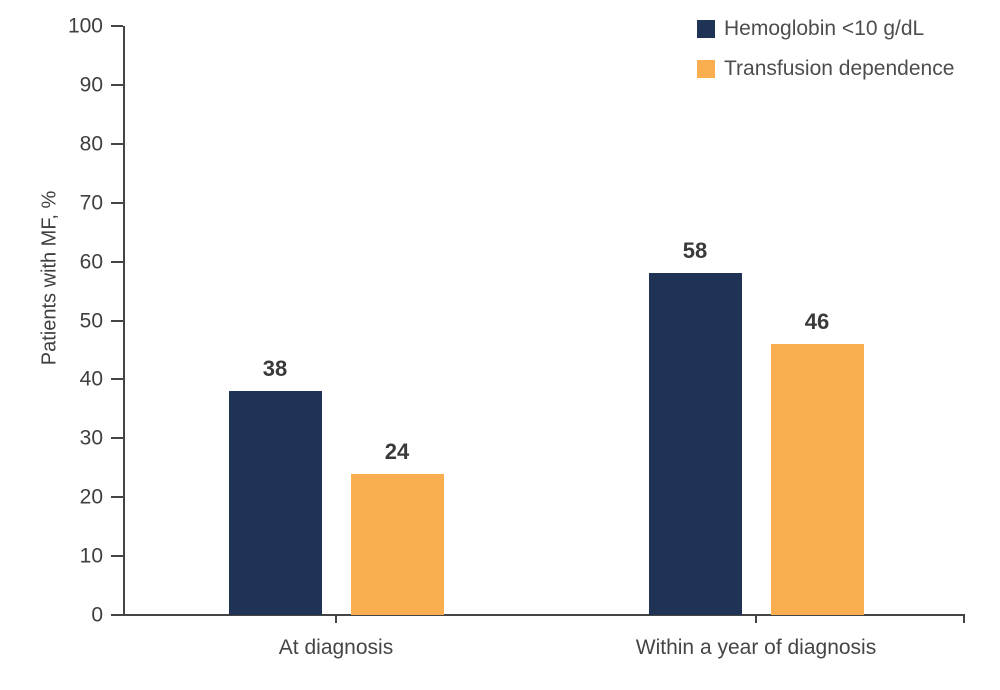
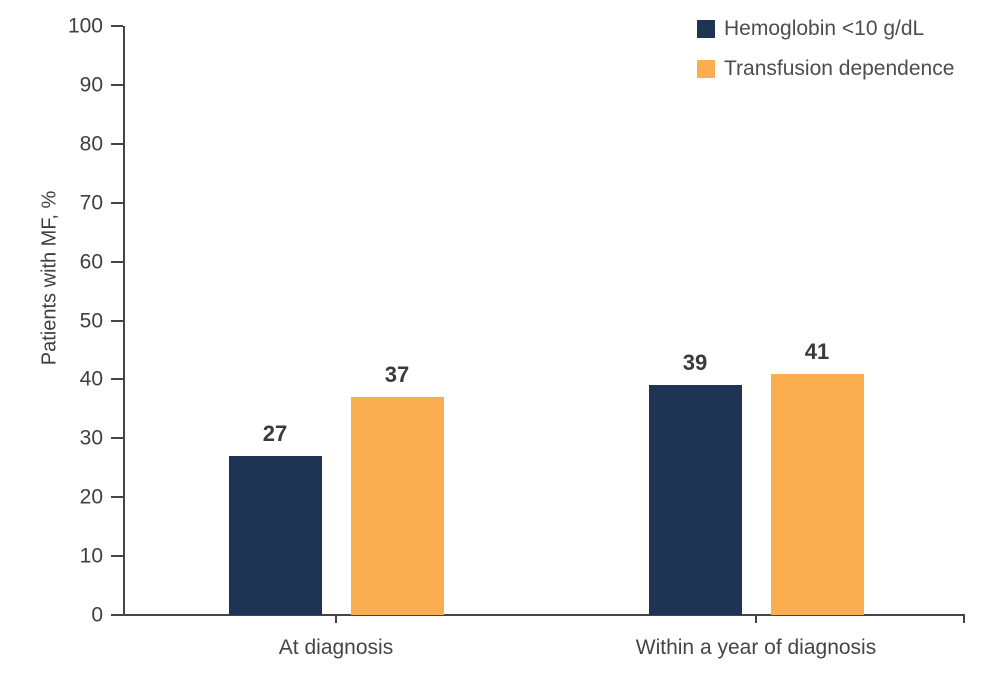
Hemoglobin <10 g/dL/At diagnosis: 38 -> 27
Transfusion dependence/At diagnosis: 24 -> 37
Hemoglobin <10 g/dL/Within a year of diagnosis: 58 -> 39
Transfusion dependence/Within a year of diagnosis: 46 -> 41
